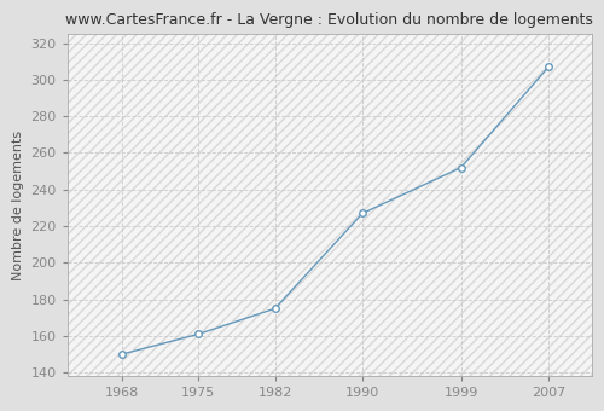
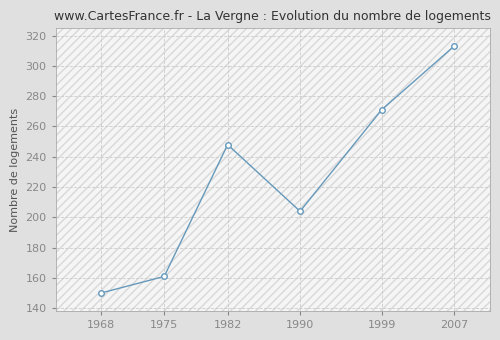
1982: 175 -> 248
1990: 227 -> 204
1999: 252 -> 271
2007: 307 -> 313
